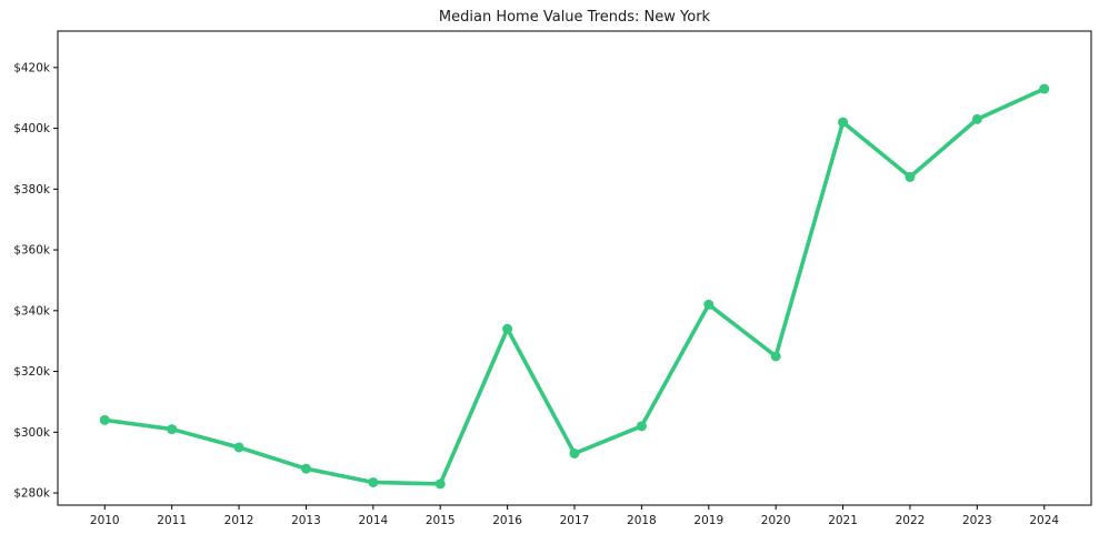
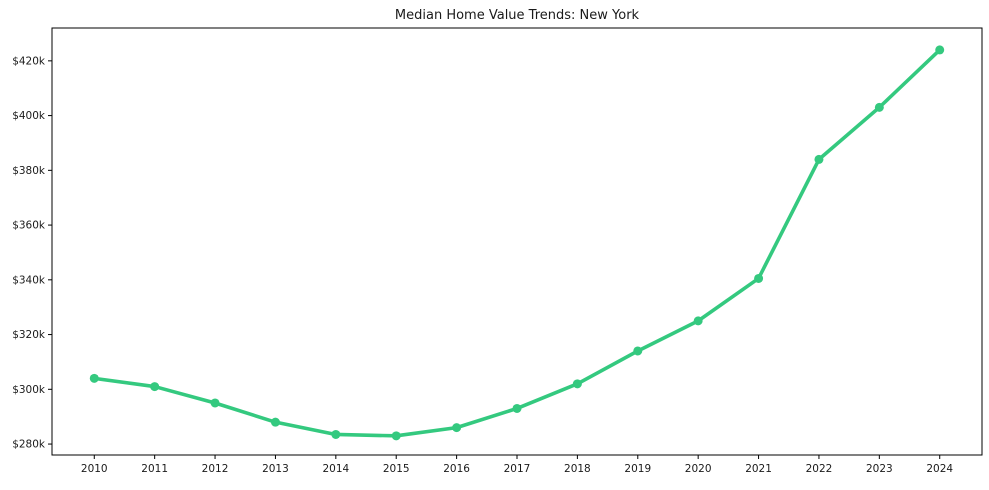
2016: $334k -> $286k
2019: $342k -> $314k
2021: $402k -> $340k
2024: $413k -> $424k
